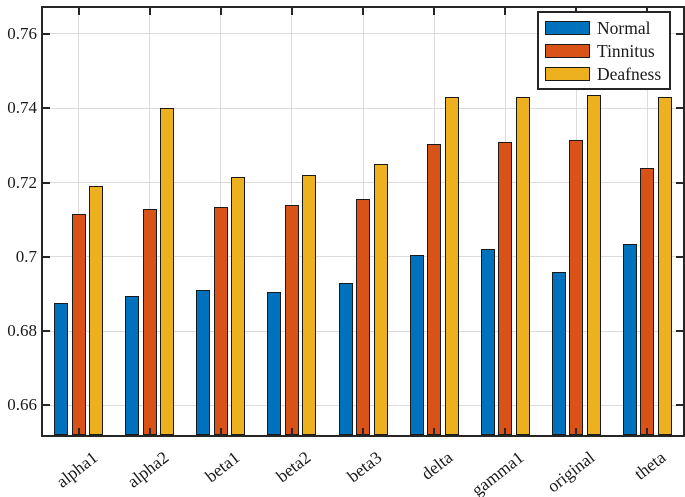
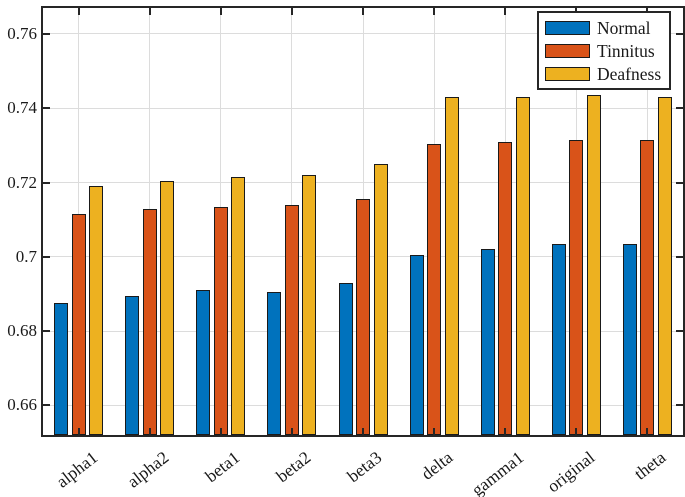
Deafness/alpha2: 0.740 -> 0.721
Normal/original: 0.696 -> 0.704
Tinnitus/theta: 0.724 -> 0.732
